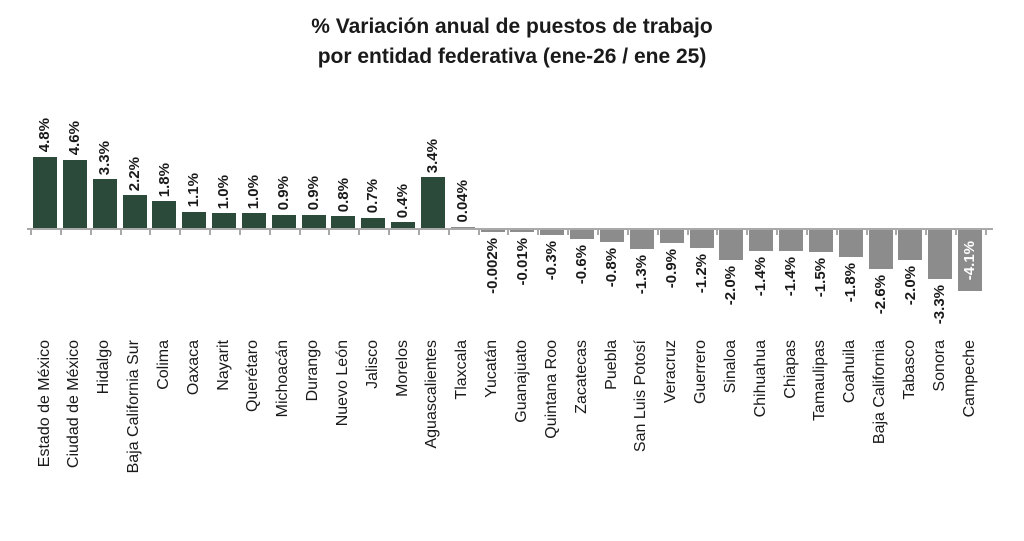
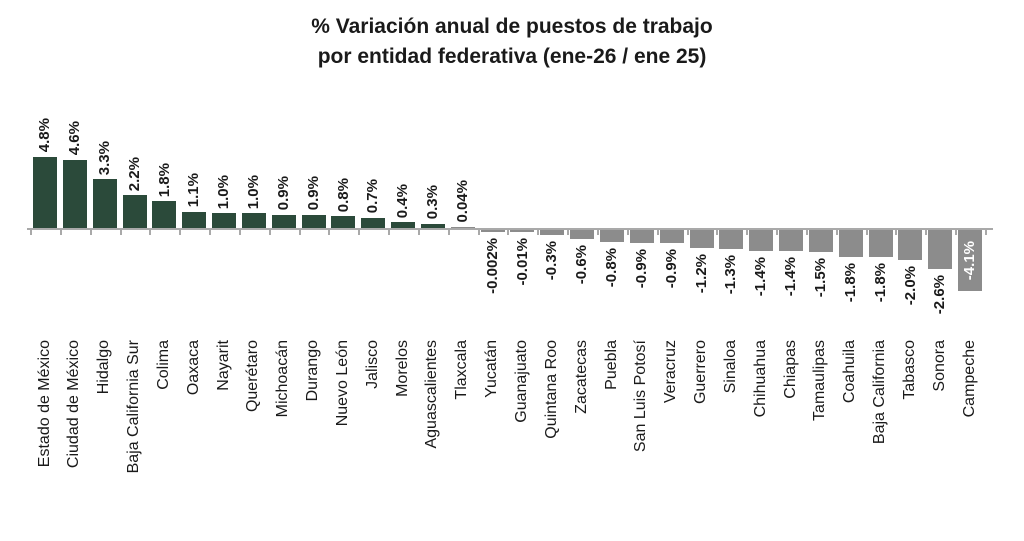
Aguascalientes: 3.4% -> 0.3%
San Luis Potosí: -1.3% -> -0.9%
Sinaloa: -2.0% -> -1.3%
Baja California: -2.6% -> -1.8%
Sonora: -3.3% -> -2.6%
